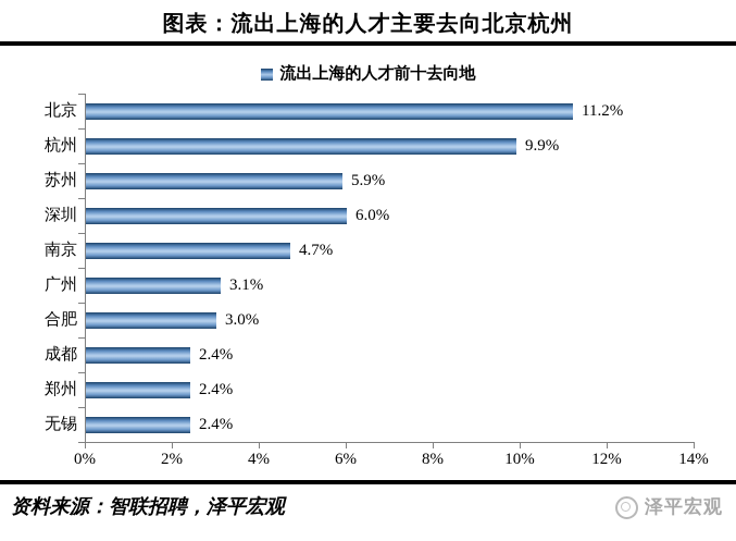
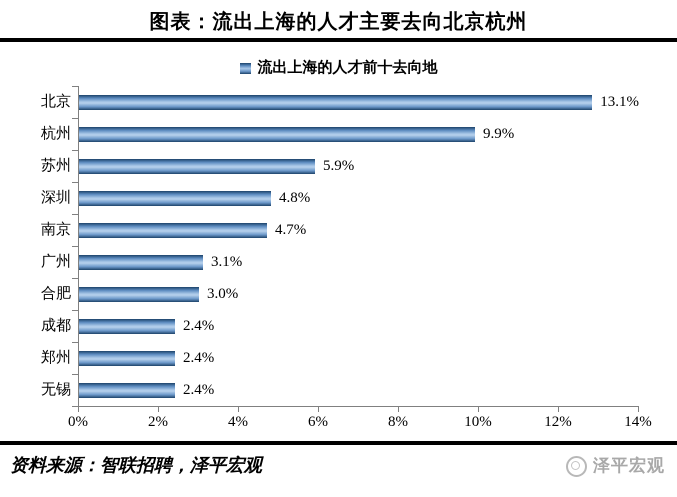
北京: 11.2% -> 13.1%
深圳: 6.0% -> 4.8%
